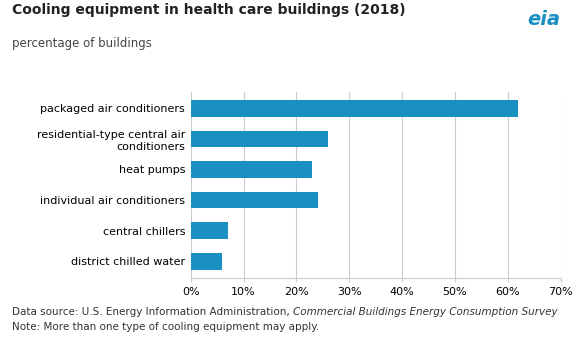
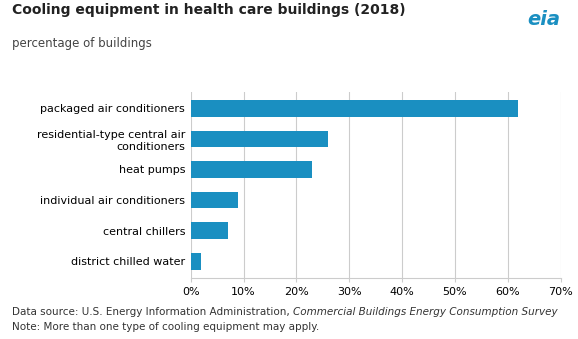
individual air conditioners: 24% -> 9%
district chilled water: 6% -> 2%
